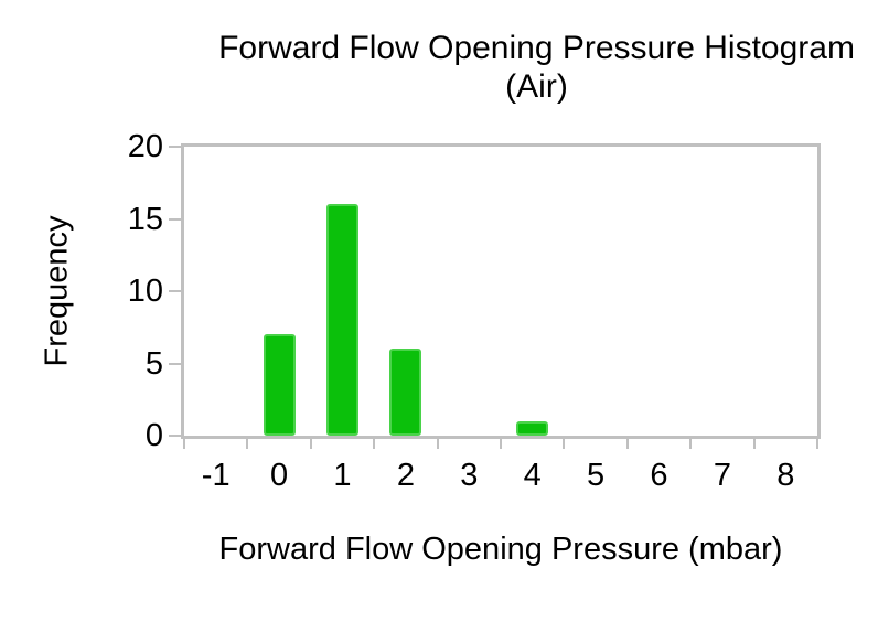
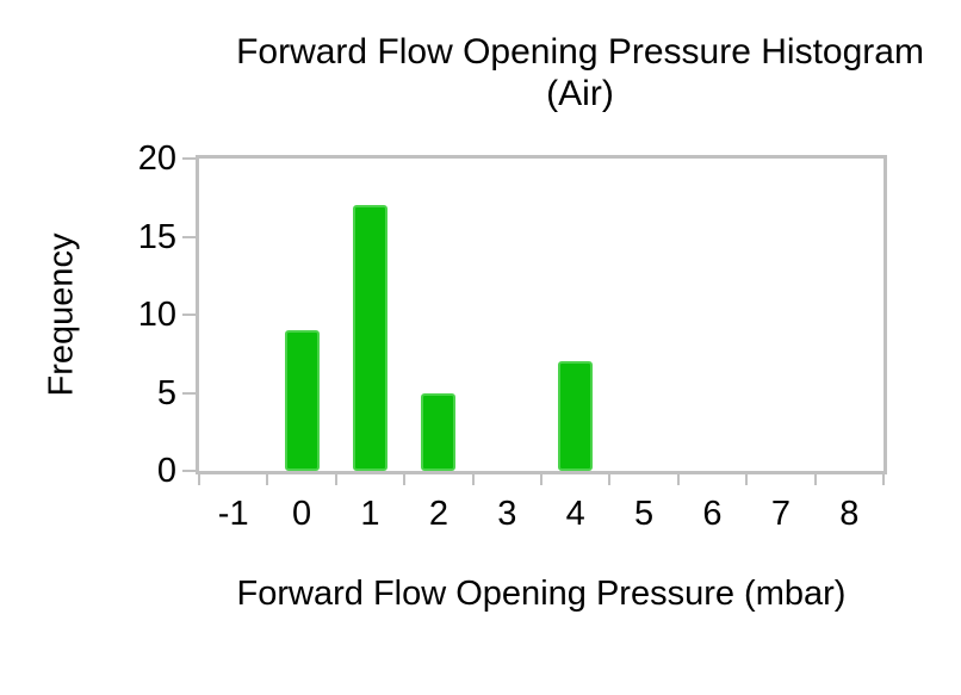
0: 7 -> 9
1: 16 -> 17
2: 6 -> 5
4: 1 -> 7
